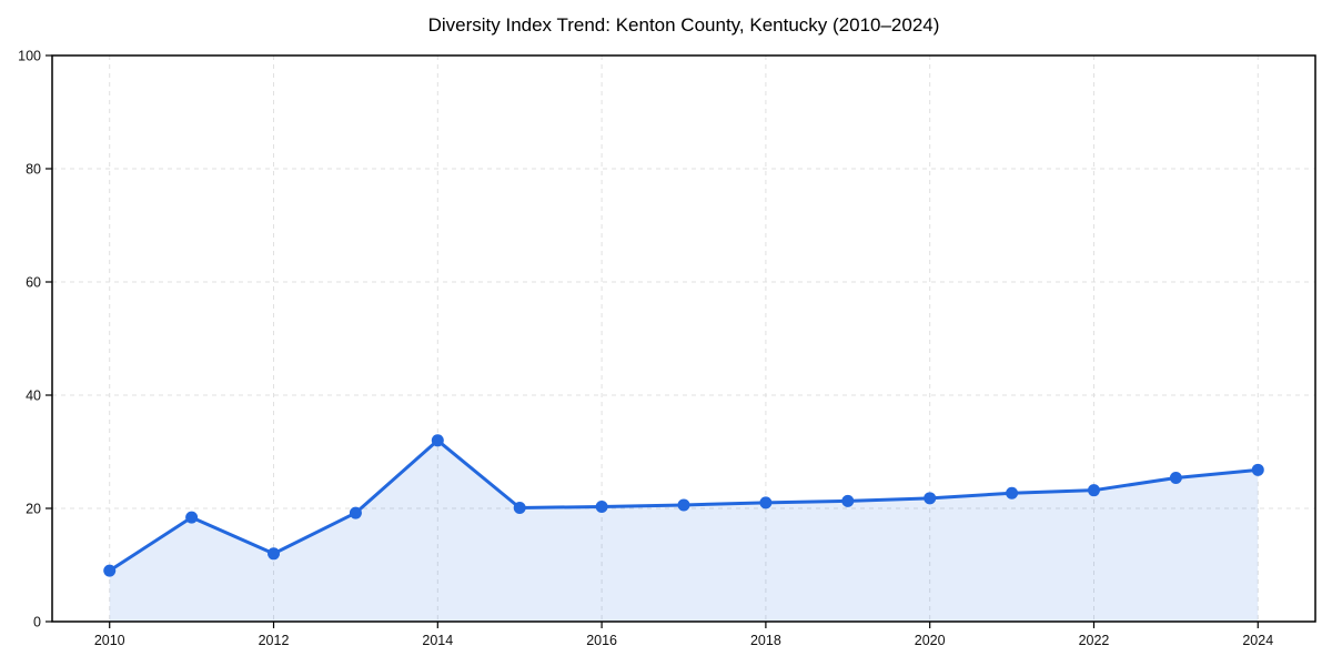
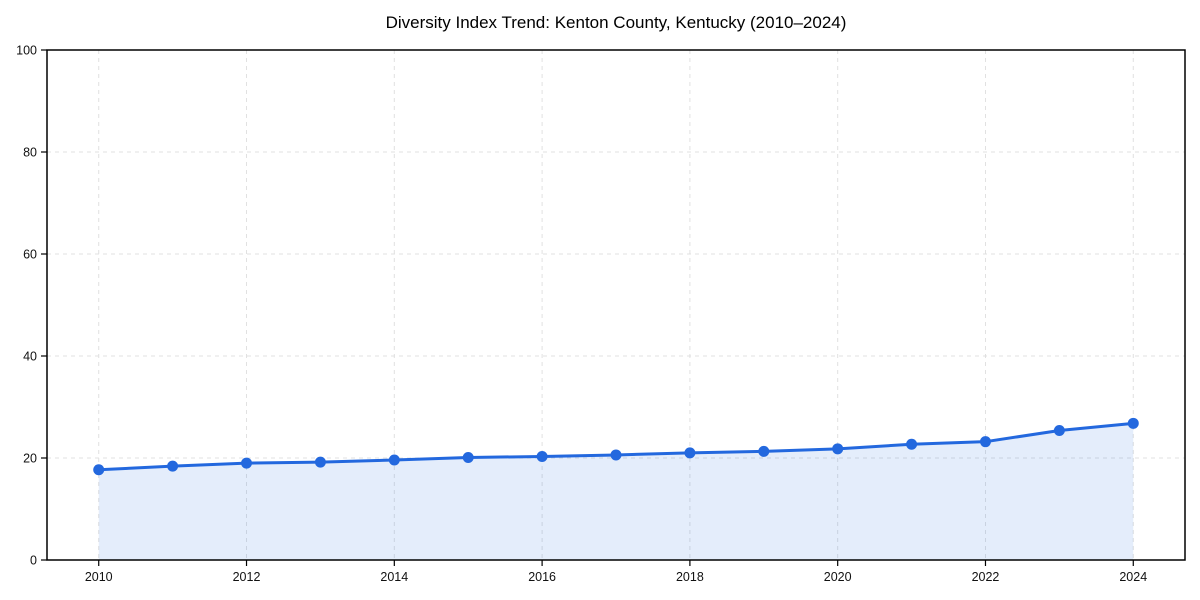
2010: 9 -> 18
2012: 12 -> 19
2014: 32 -> 20
